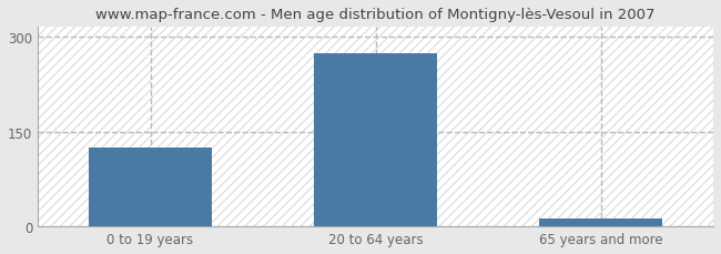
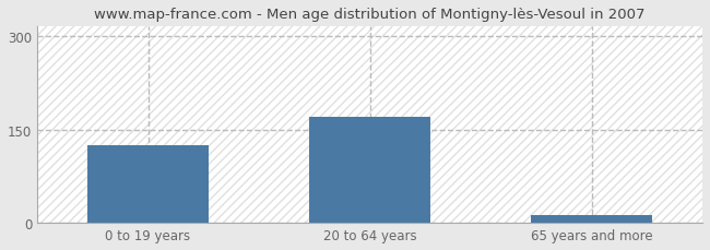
20 to 64 years: 274 -> 170
